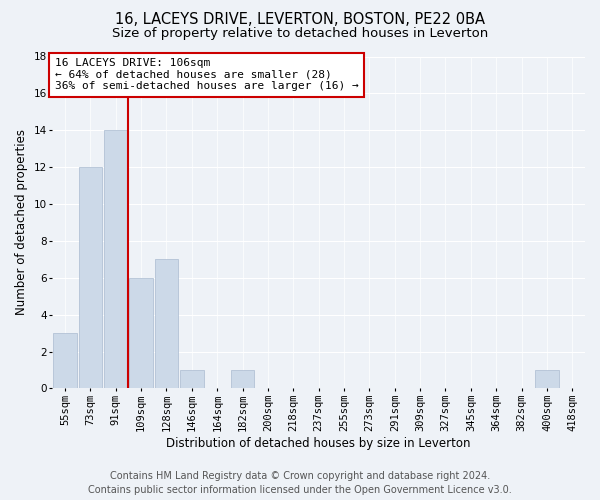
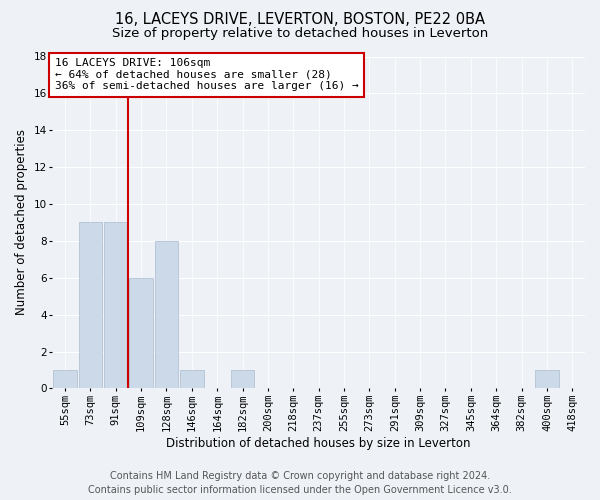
55sqm: 3 -> 1
73sqm: 12 -> 9
91sqm: 14 -> 9
128sqm: 7 -> 8
